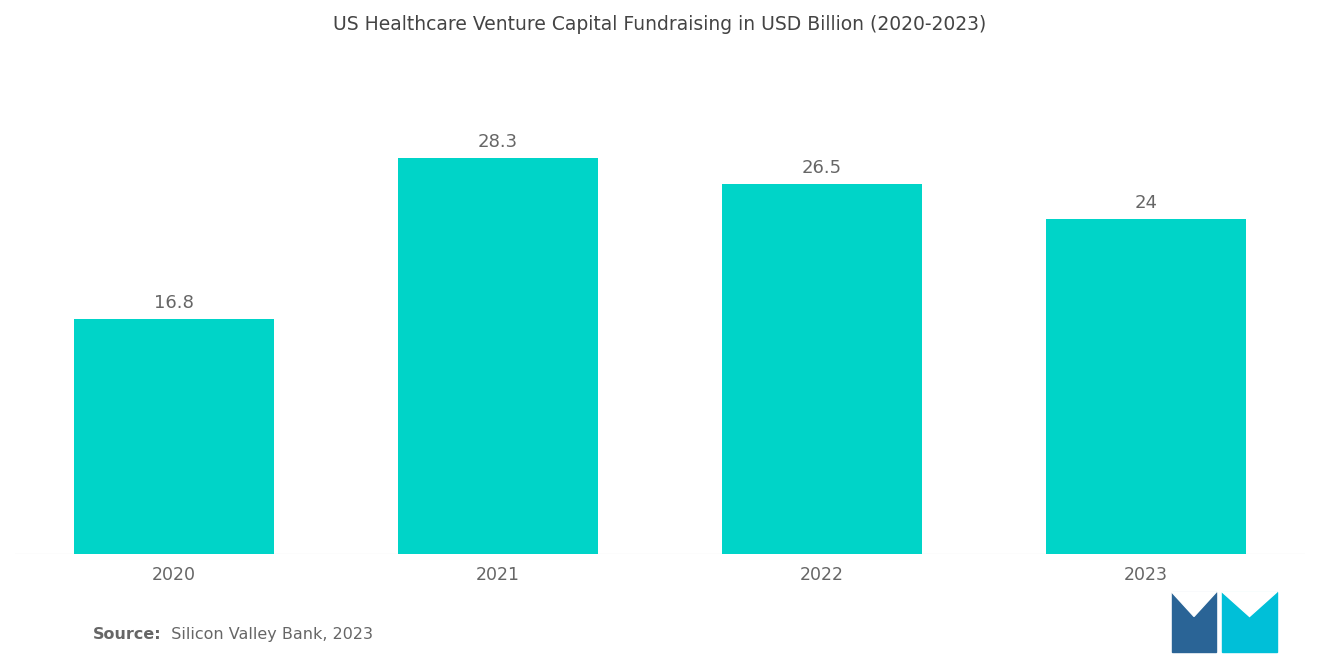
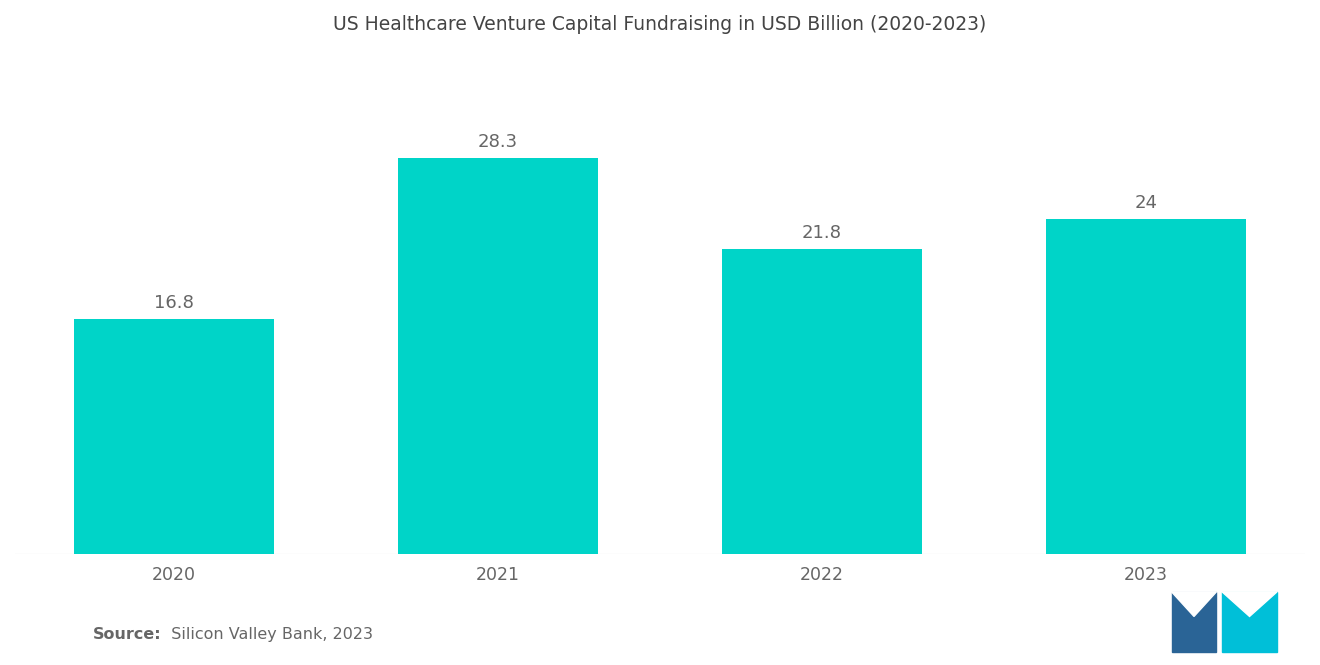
2022: 26.5 -> 21.8
